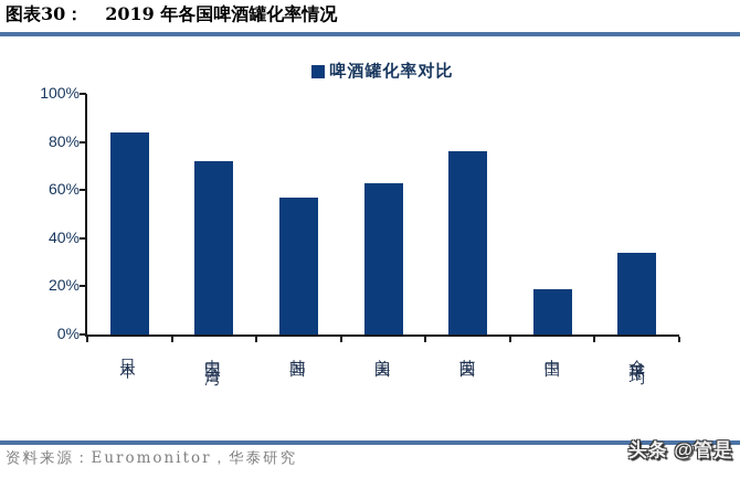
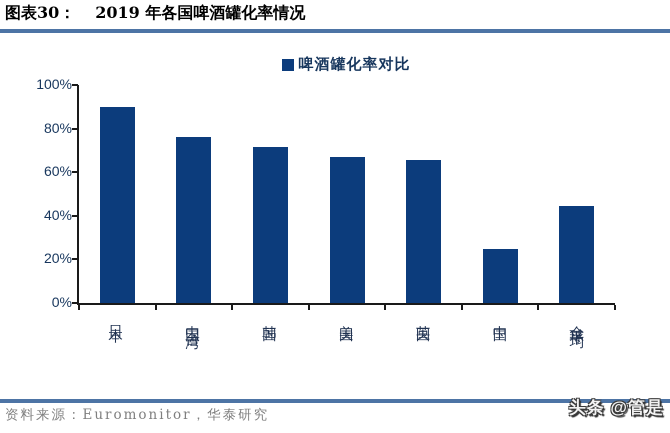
日本: 84% -> 90%
中国台湾: 72% -> 76%
韩国: 57% -> 72%
美国: 63% -> 67%
英国: 76% -> 66%
中国: 19% -> 25%
全球平均: 34% -> 44%
